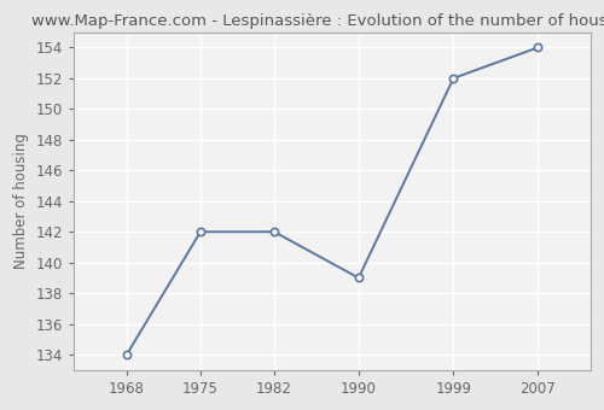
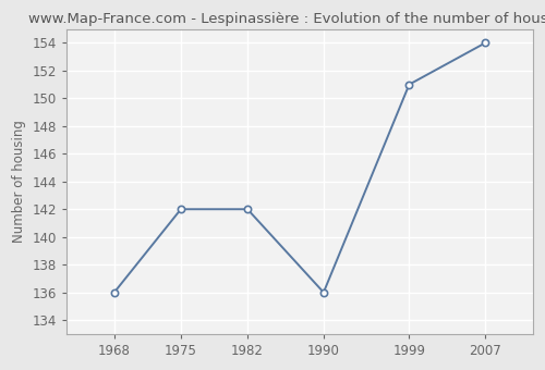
1968: 134 -> 136
1990: 139 -> 136
1999: 152 -> 151
